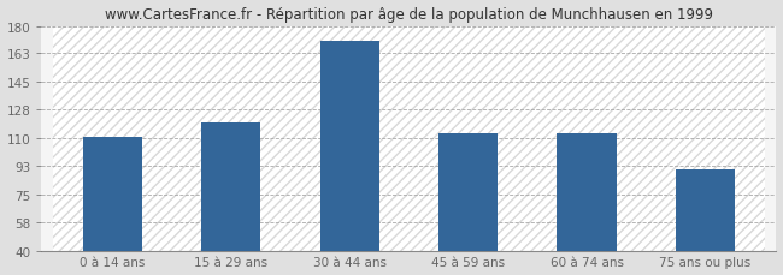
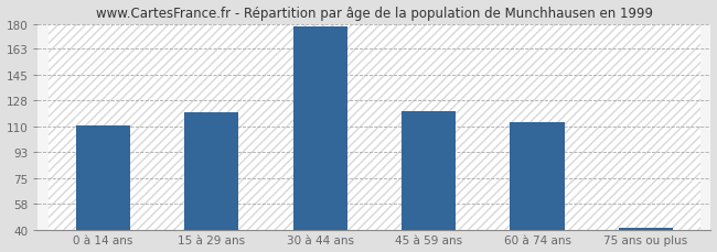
30 à 44 ans: 171 -> 178
45 à 59 ans: 113 -> 121
75 ans ou plus: 91 -> 42
